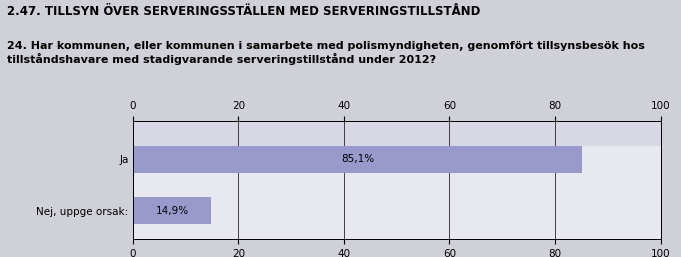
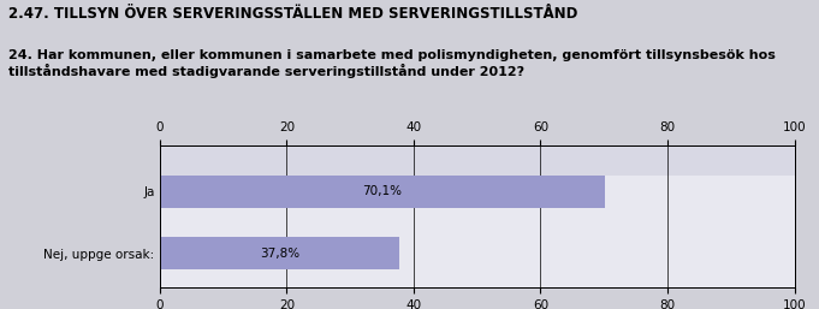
Ja: 85,1% -> 70,1%
Nej, uppge orsak:: 14,9% -> 37,8%
